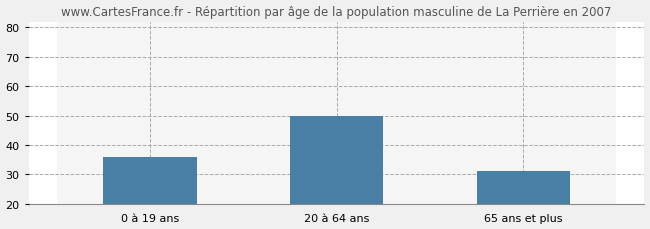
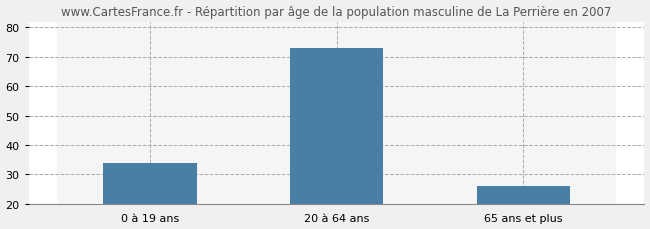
0 à 19 ans: 36 -> 34
20 à 64 ans: 50 -> 73
65 ans et plus: 31 -> 26
